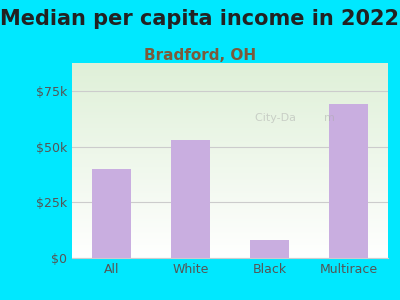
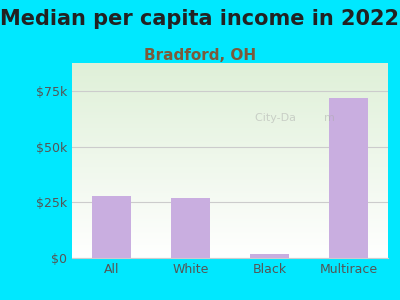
All: $40k -> $28k
White: $53k -> $27k
Black: $8k -> $2k
Multirace: $69k -> $72k
